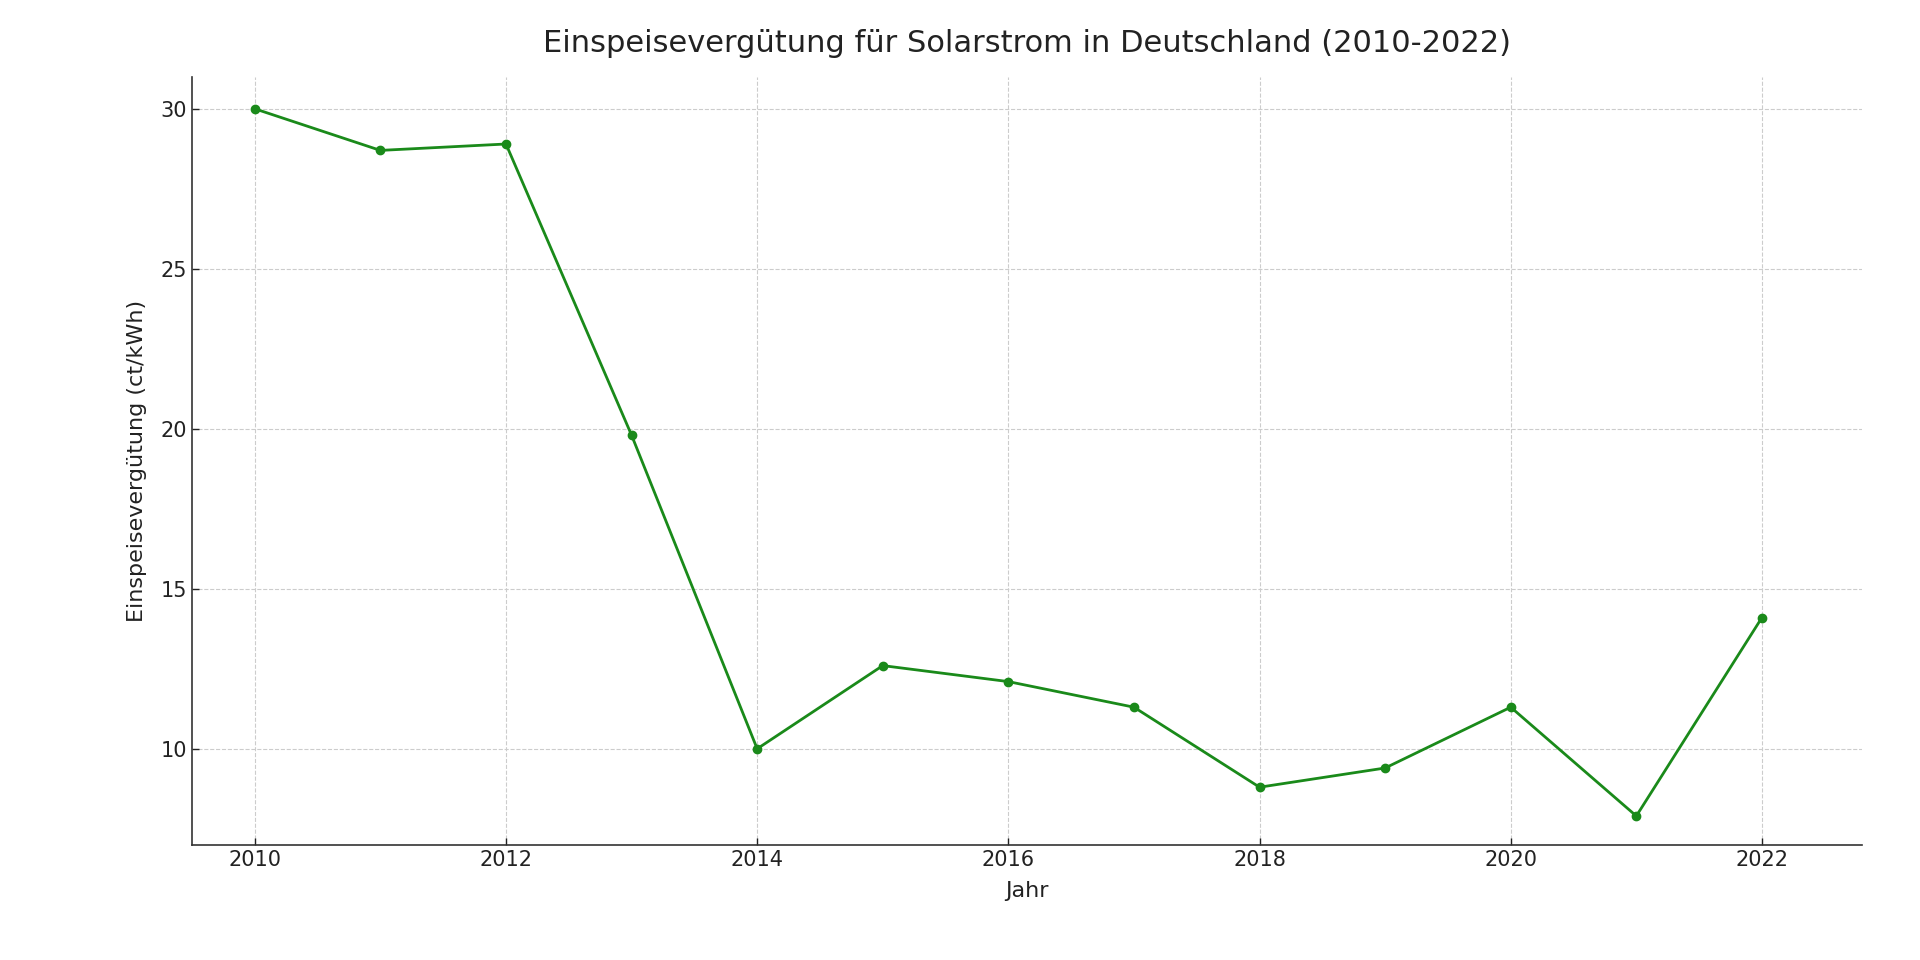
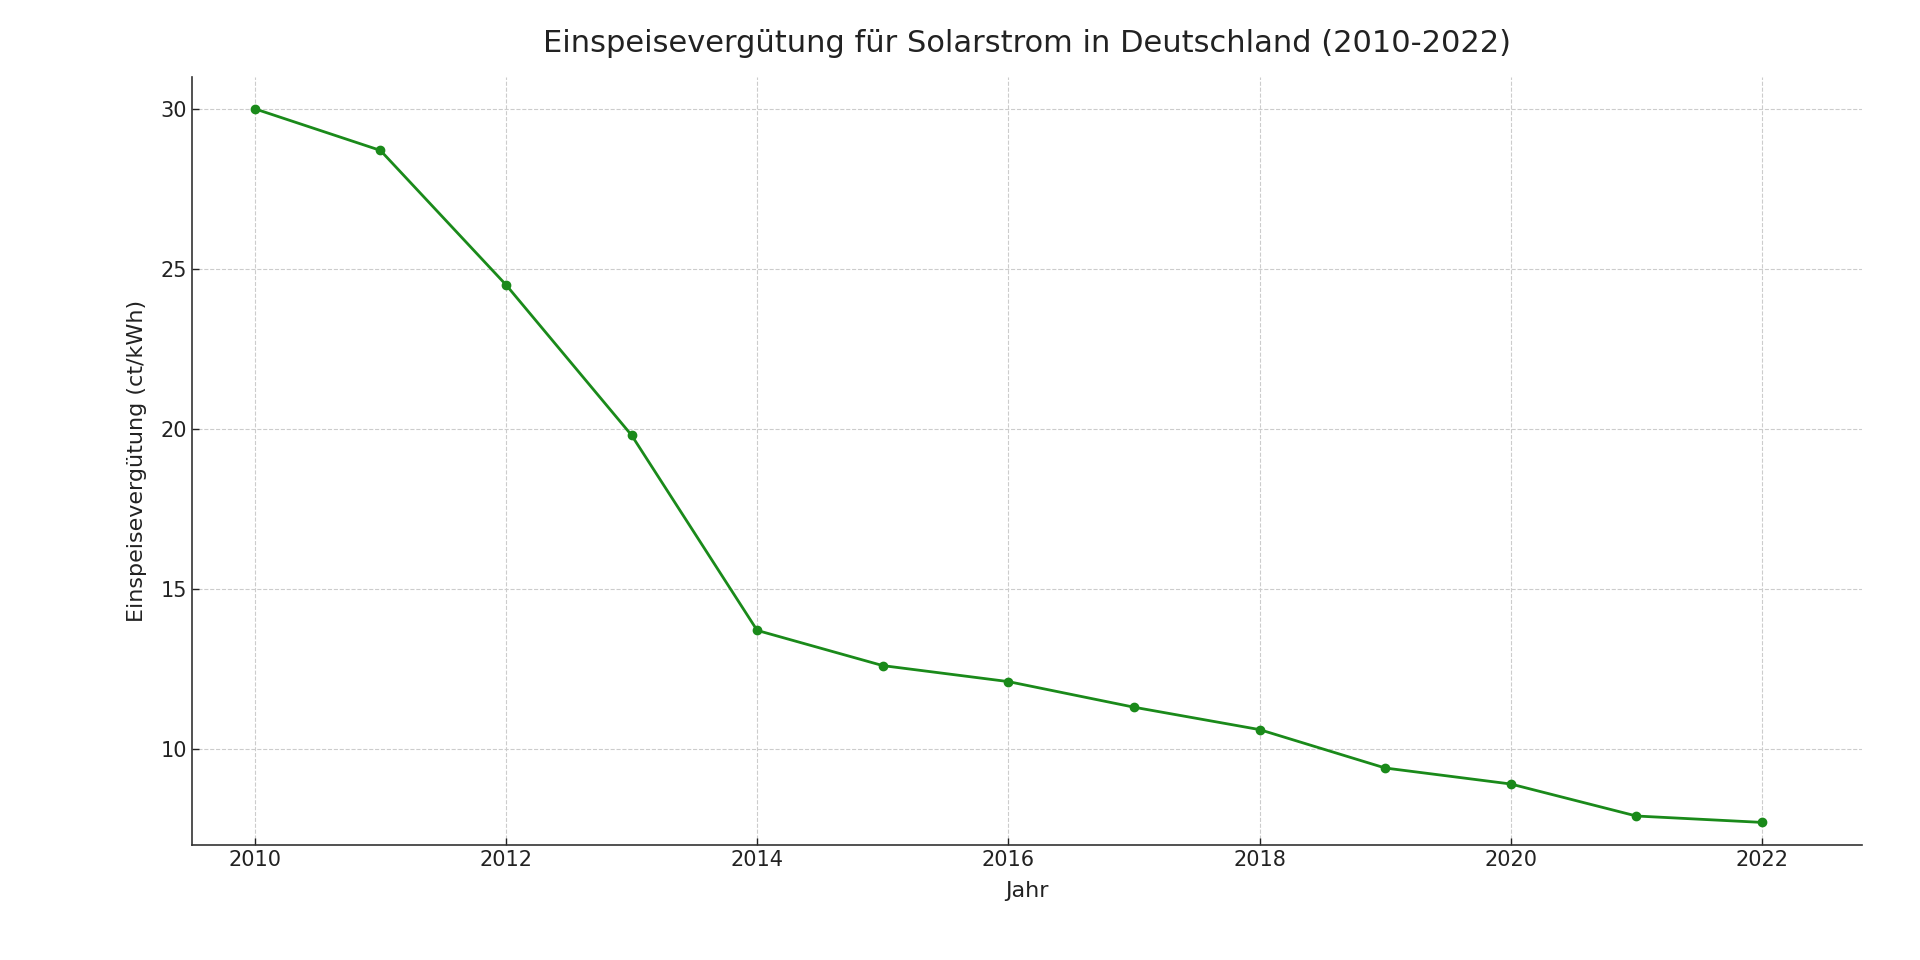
2012: 28.9 -> 24.5
2014: 10.0 -> 13.7
2018: 8.8 -> 10.6
2020: 11.3 -> 8.9
2022: 14.1 -> 7.7
